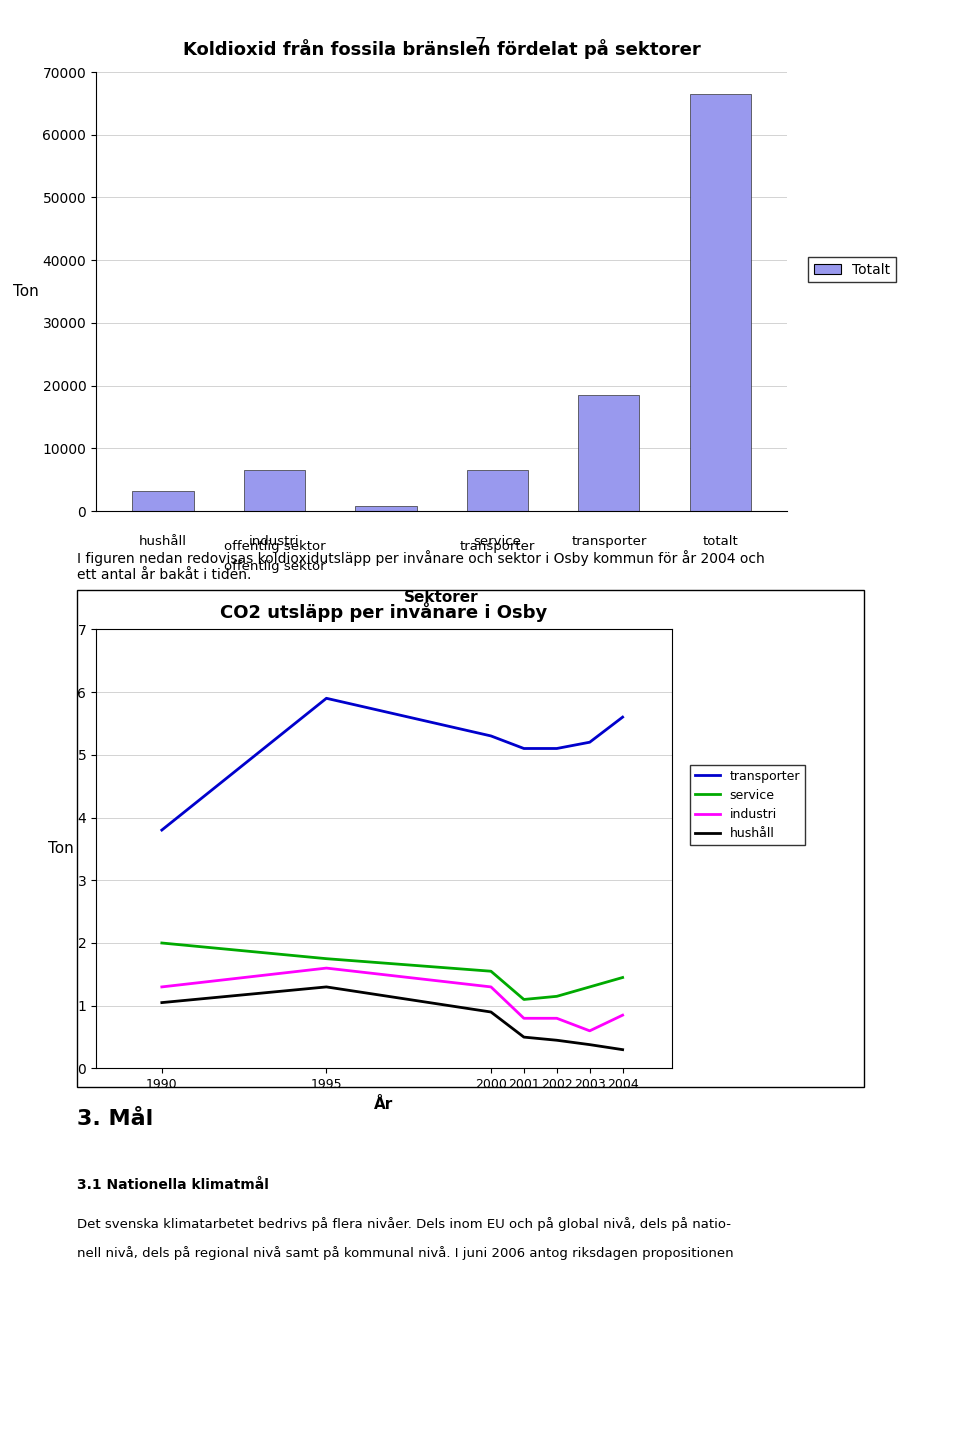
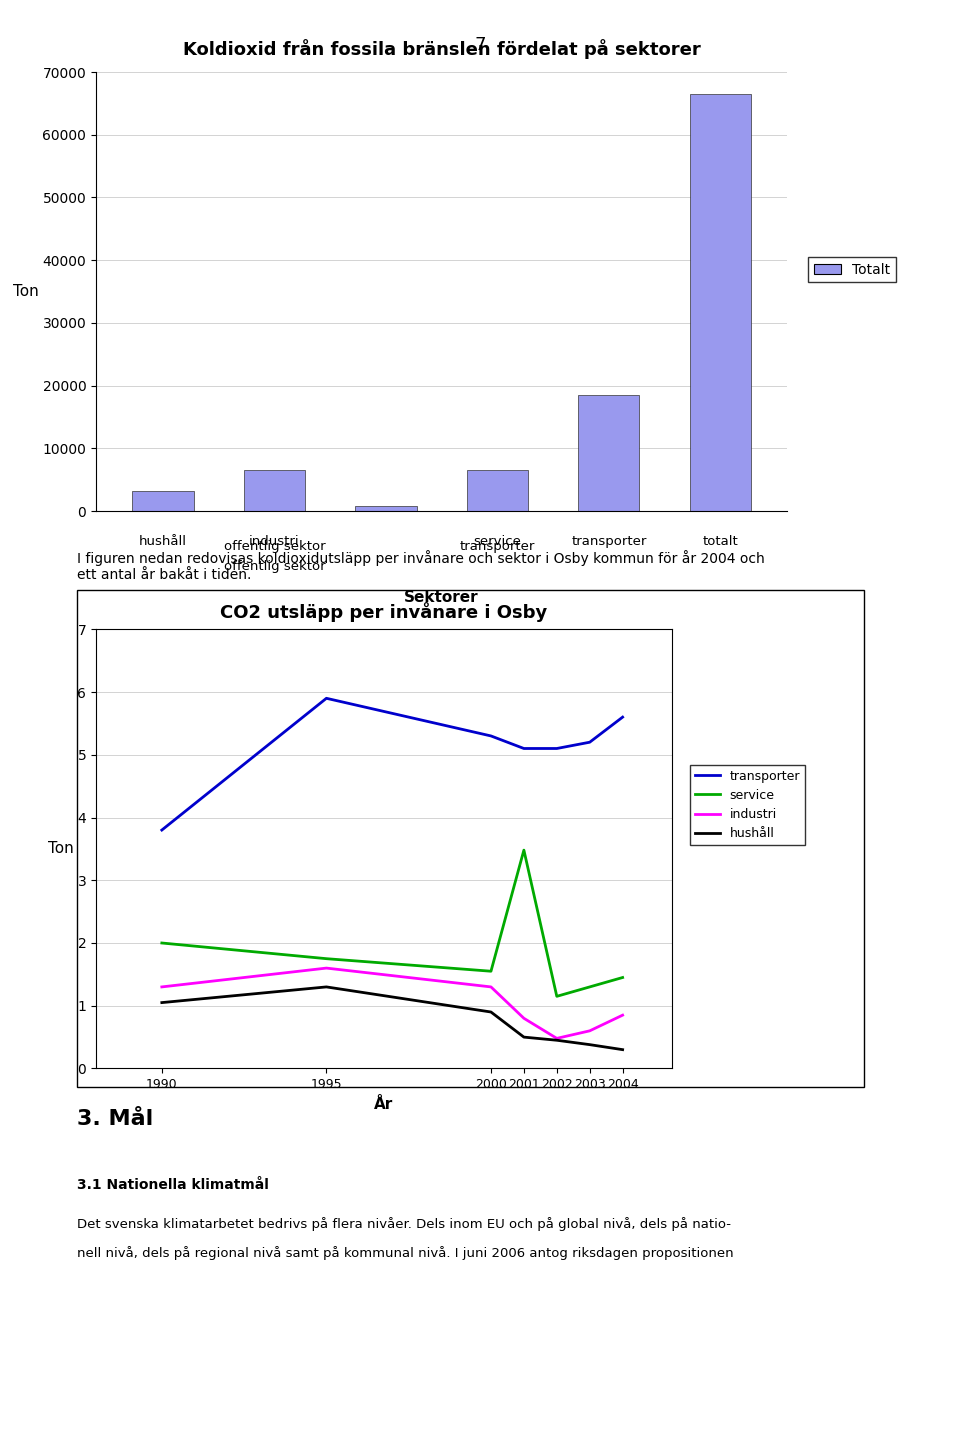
CO2 utsläpp per invånare i Osby/service/2001: 1.10 -> 3.48
CO2 utsläpp per invånare i Osby/industri/2002: 0.80 -> 0.48
